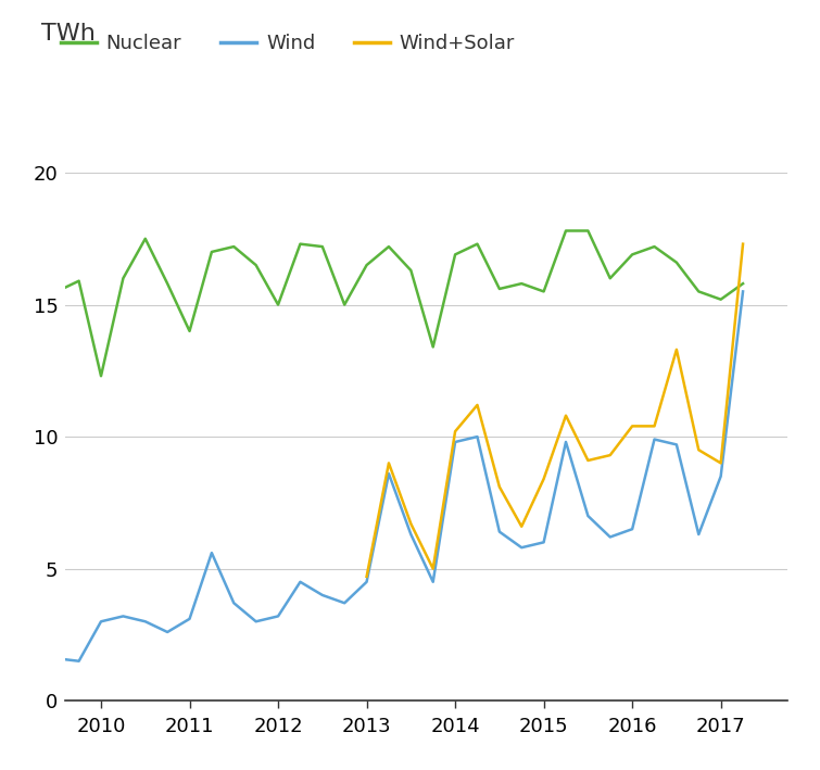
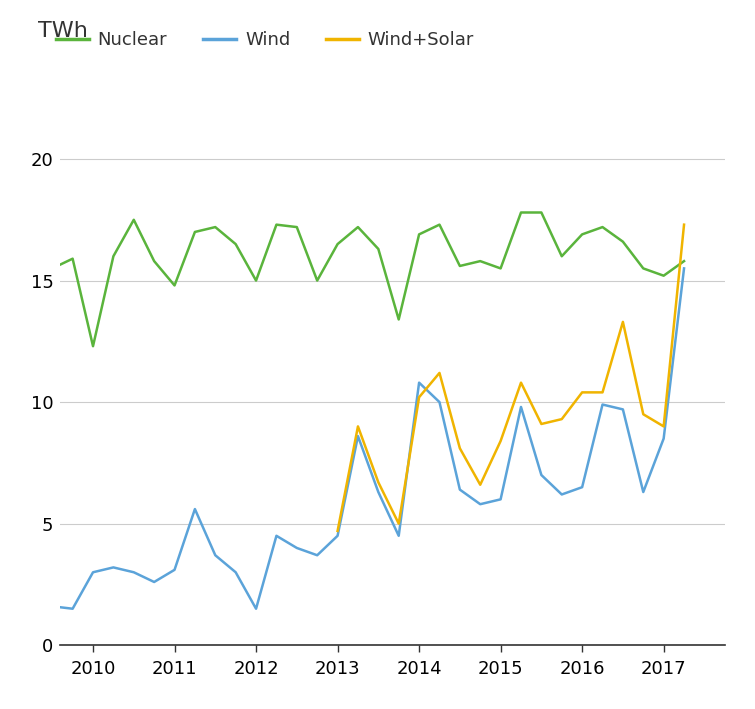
Nuclear/2011: 14.0 -> 14.8
Wind/2012: 3.2 -> 1.5
Wind/2014: 9.8 -> 10.8
